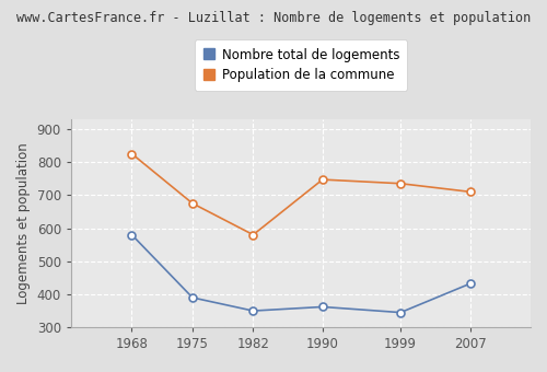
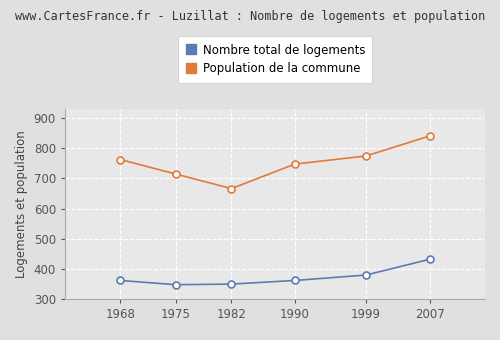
Nombre total de logements/1968: 580 -> 362
Population de la commune/1968: 825 -> 762
Nombre total de logements/1975: 390 -> 348
Population de la commune/1975: 675 -> 714
Population de la commune/1982: 580 -> 666
Nombre total de logements/1999: 345 -> 380
Population de la commune/1999: 735 -> 774
Population de la commune/2007: 710 -> 840
